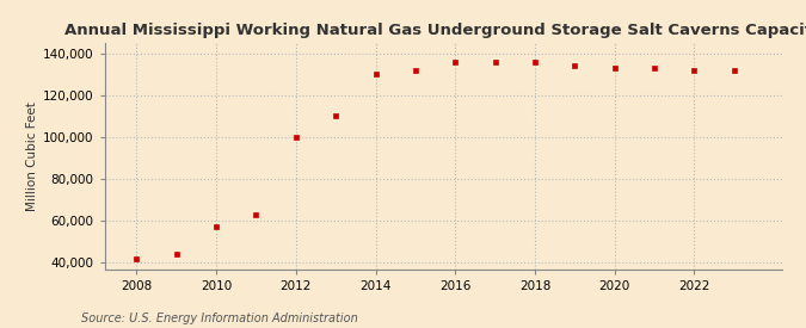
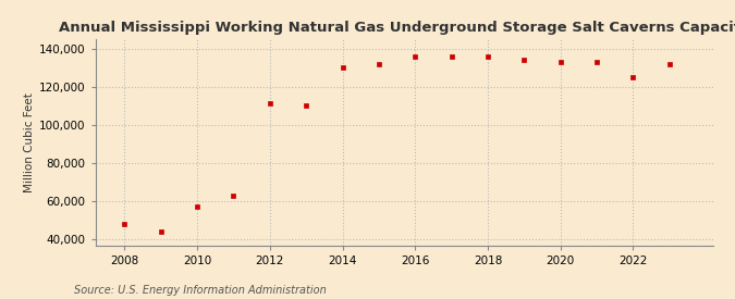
2008: 42,000 -> 48,000
2012: 100,000 -> 111,000
2022: 132,000 -> 125,000
